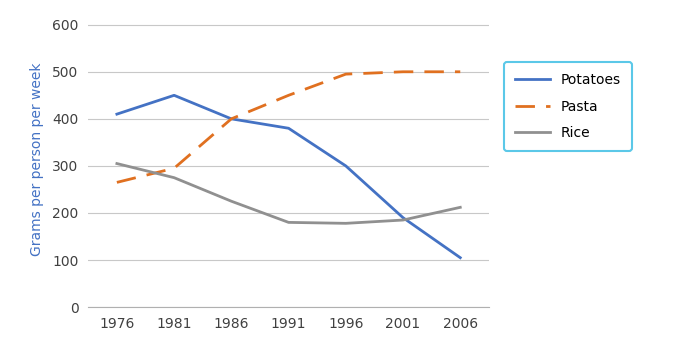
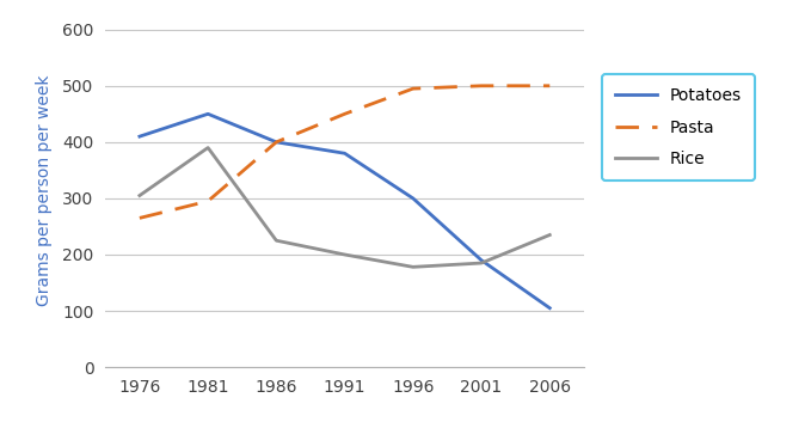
Rice/1981: 275 -> 390
Rice/1991: 180 -> 200
Rice/2006: 212 -> 235
